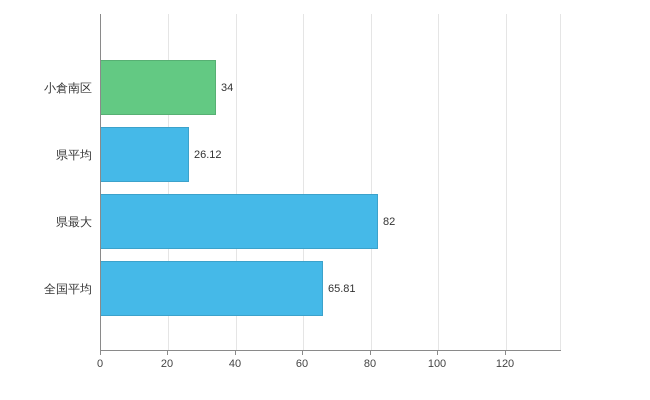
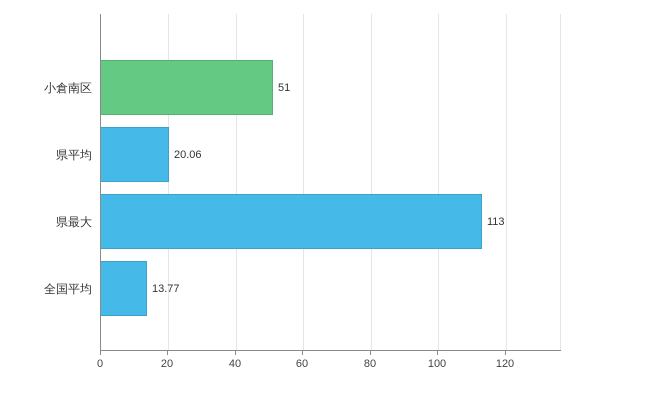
小倉南区: 34 -> 51
県平均: 26.12 -> 20.06
県最大: 82 -> 113
全国平均: 65.81 -> 13.77
